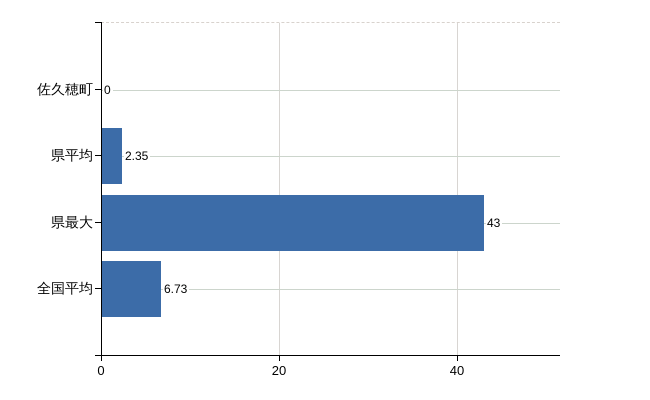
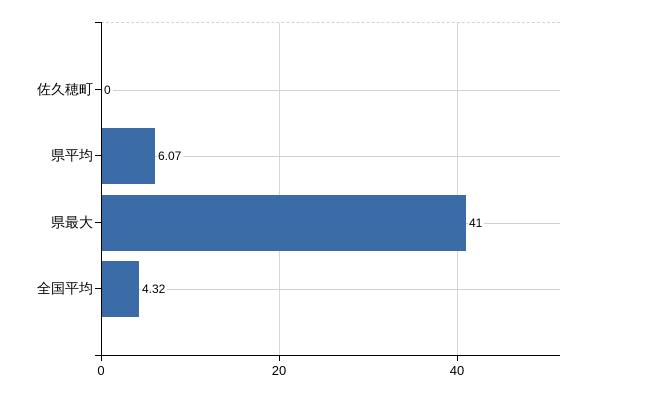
県平均: 2.35 -> 6.07
県最大: 43 -> 41
全国平均: 6.73 -> 4.32
